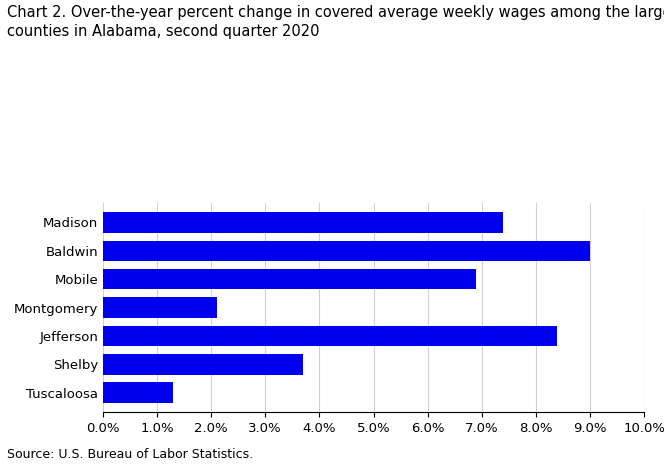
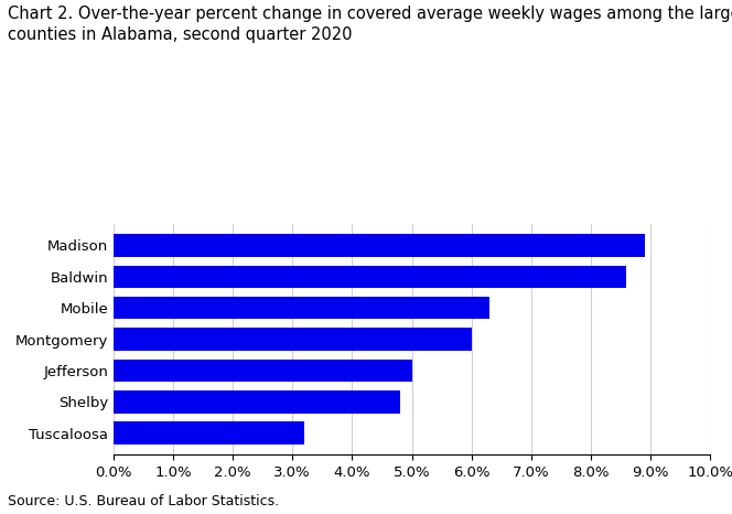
Madison: 7.4% -> 8.9%
Baldwin: 9.0% -> 8.6%
Mobile: 6.9% -> 6.3%
Montgomery: 2.1% -> 6.0%
Jefferson: 8.4% -> 5.0%
Shelby: 3.7% -> 4.8%
Tuscaloosa: 1.3% -> 3.2%
